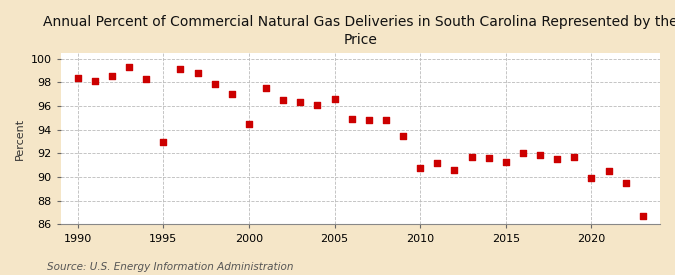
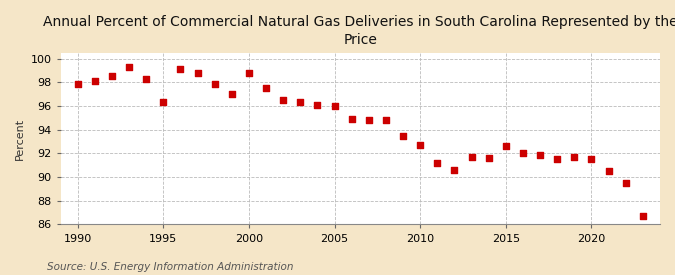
1990: 98.4 -> 97.9
1995: 93.0 -> 96.3
2000: 94.5 -> 98.8
2005: 96.6 -> 96.0
2010: 90.8 -> 92.7
2015: 91.3 -> 92.6
2020: 89.9 -> 91.5
